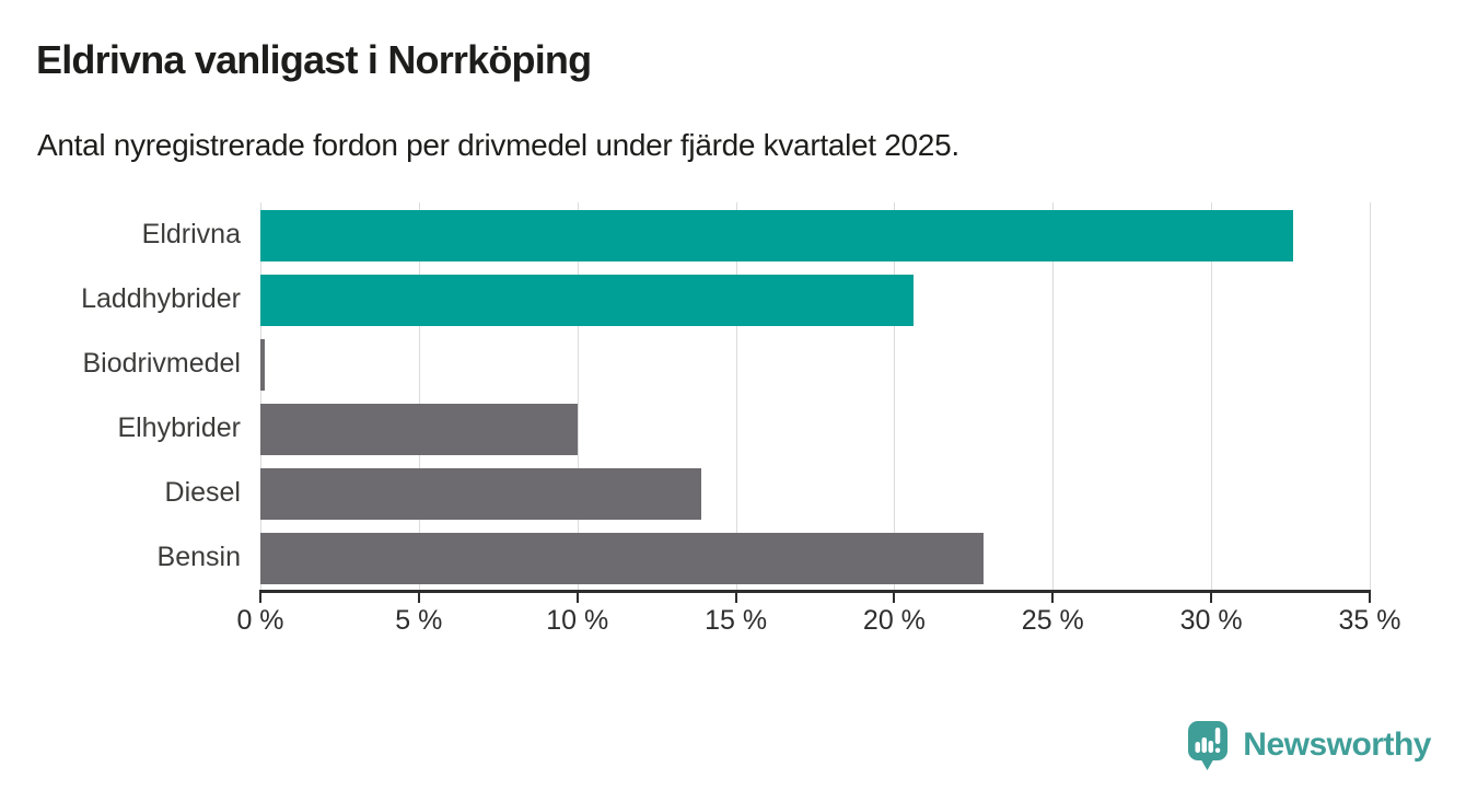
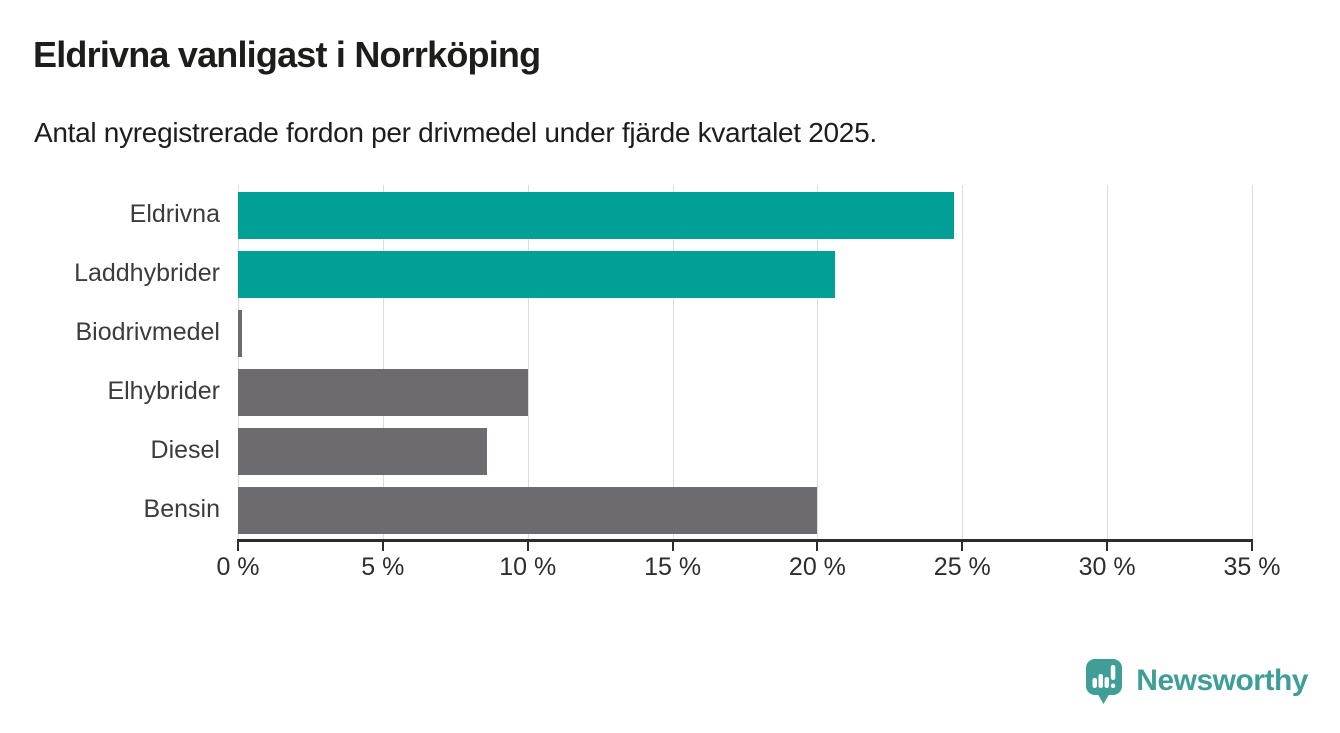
Eldrivna: 32.6% -> 24.7%
Diesel: 13.9% -> 8.6%
Bensin: 22.8% -> 20.0%
